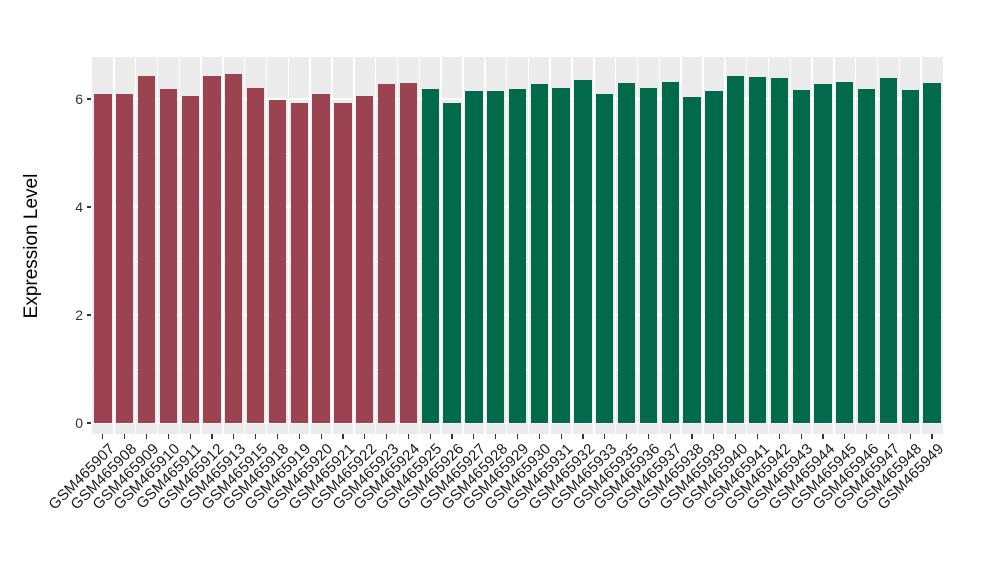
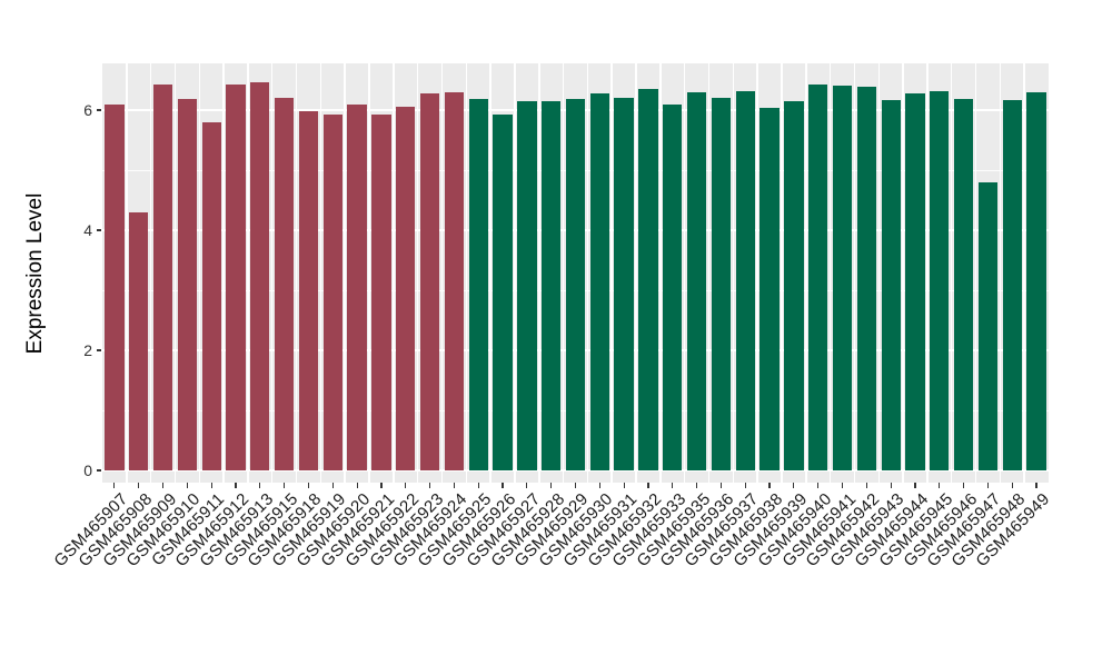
GSM465908: 6.1 -> 4.3
GSM465911: 6.1 -> 5.8
GSM465947: 6.4 -> 4.8
